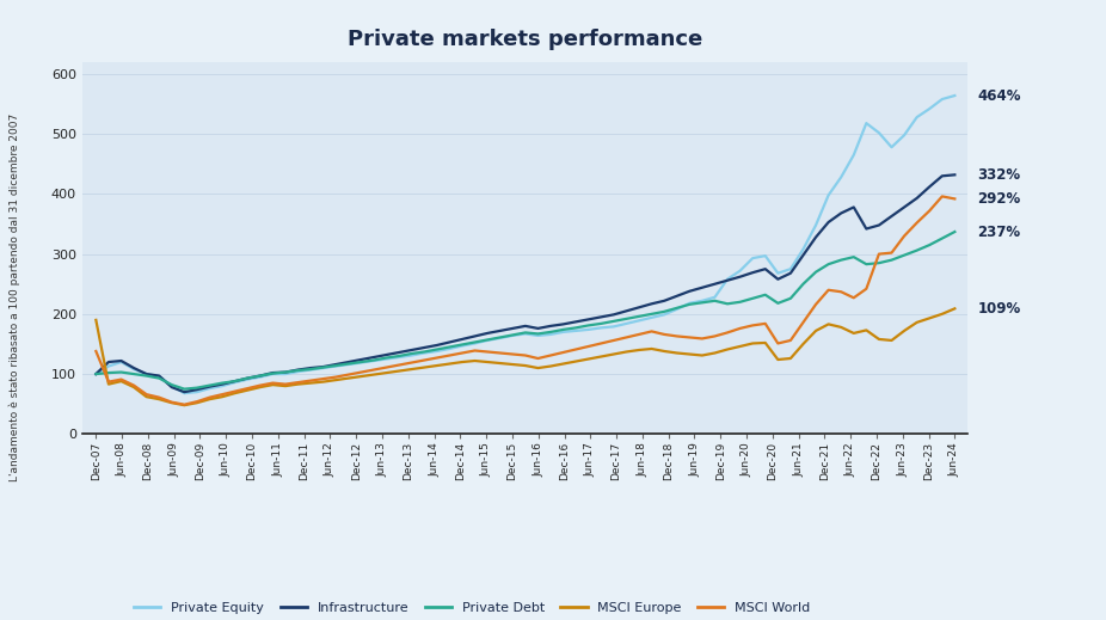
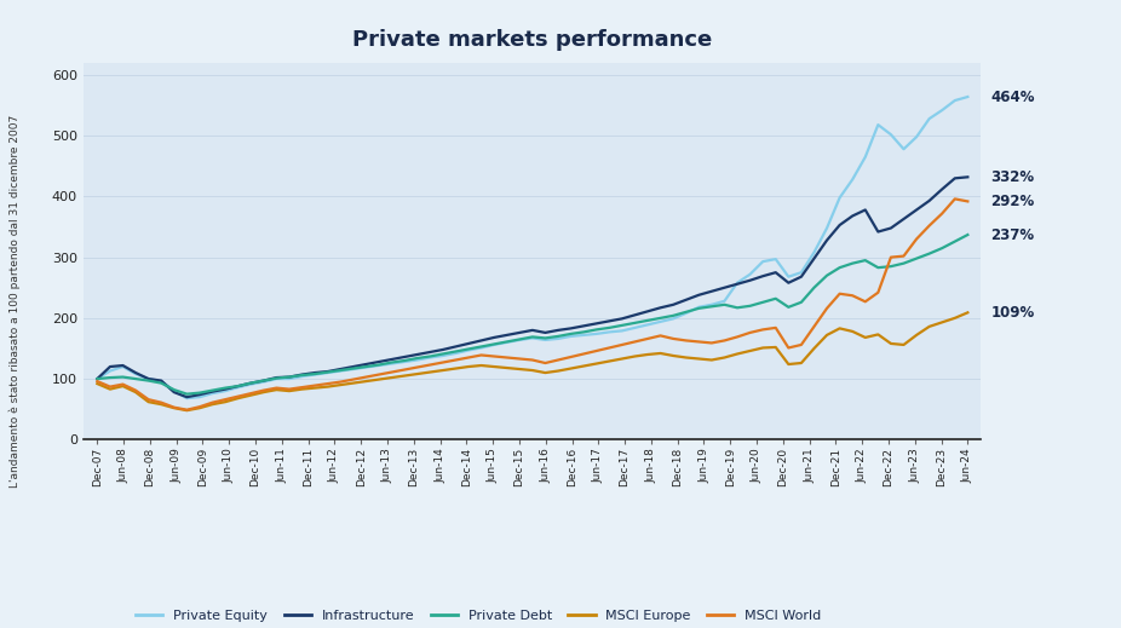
MSCI Europe/Dec-07: 190 -> 92
MSCI World/Dec-07: 138 -> 96
